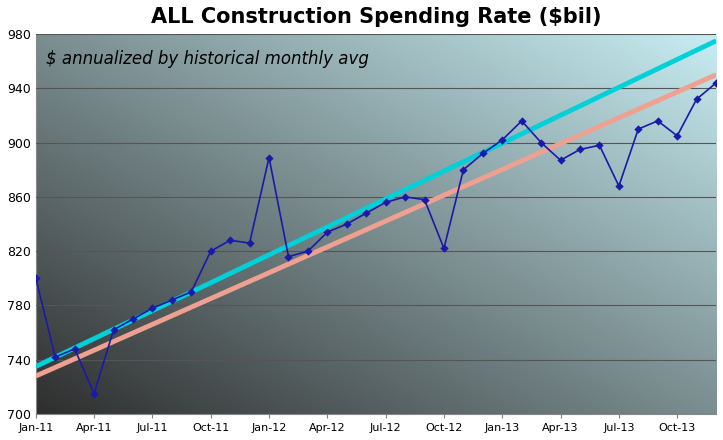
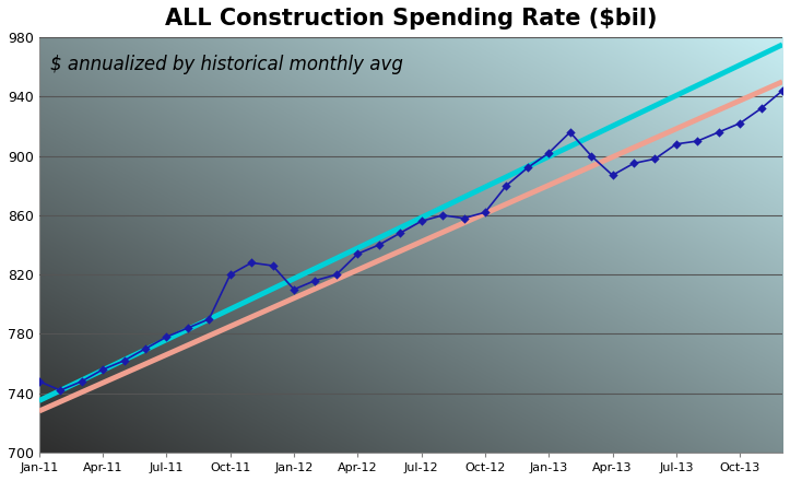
Jan-11: 800 -> 748
Apr-11: 715 -> 756
Jan-12: 889 -> 810
Oct-12: 822 -> 862
Jul-13: 868 -> 908
Oct-13: 905 -> 922
